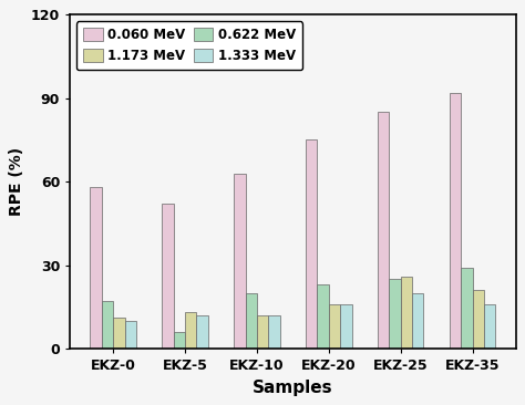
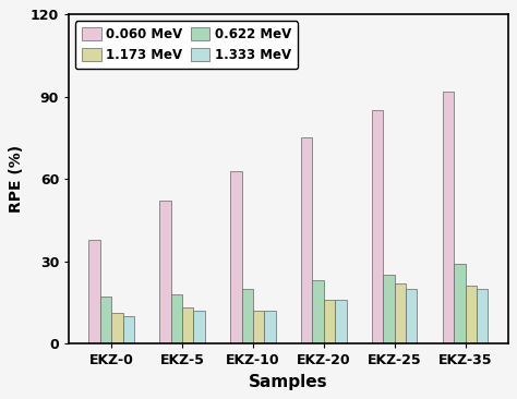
0.060 MeV/EKZ-0: 58 -> 38
0.622 MeV/EKZ-5: 6 -> 18
1.173 MeV/EKZ-25: 26 -> 22
1.333 MeV/EKZ-35: 16 -> 20
